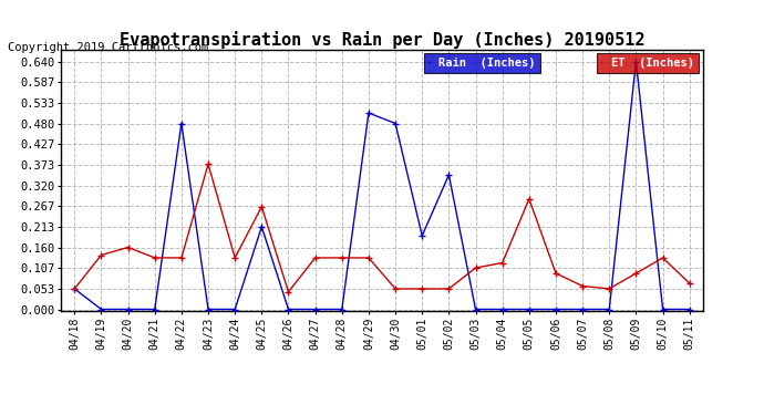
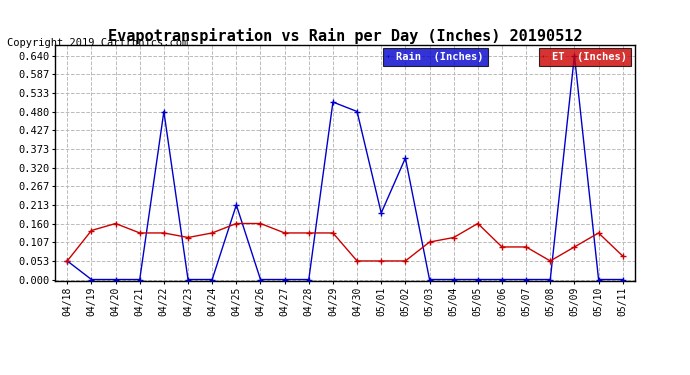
ET (Inches)/04/23: 0.375 -> 0.120
ET (Inches)/04/25: 0.265 -> 0.160
ET (Inches)/04/26: 0.045 -> 0.160
ET (Inches)/05/05: 0.285 -> 0.160
ET (Inches)/05/07: 0.060 -> 0.093
